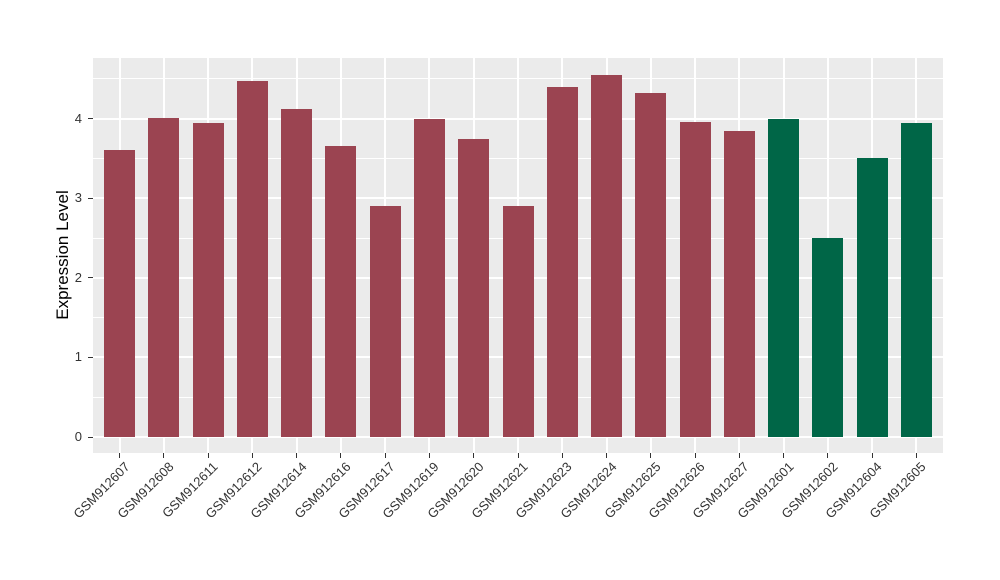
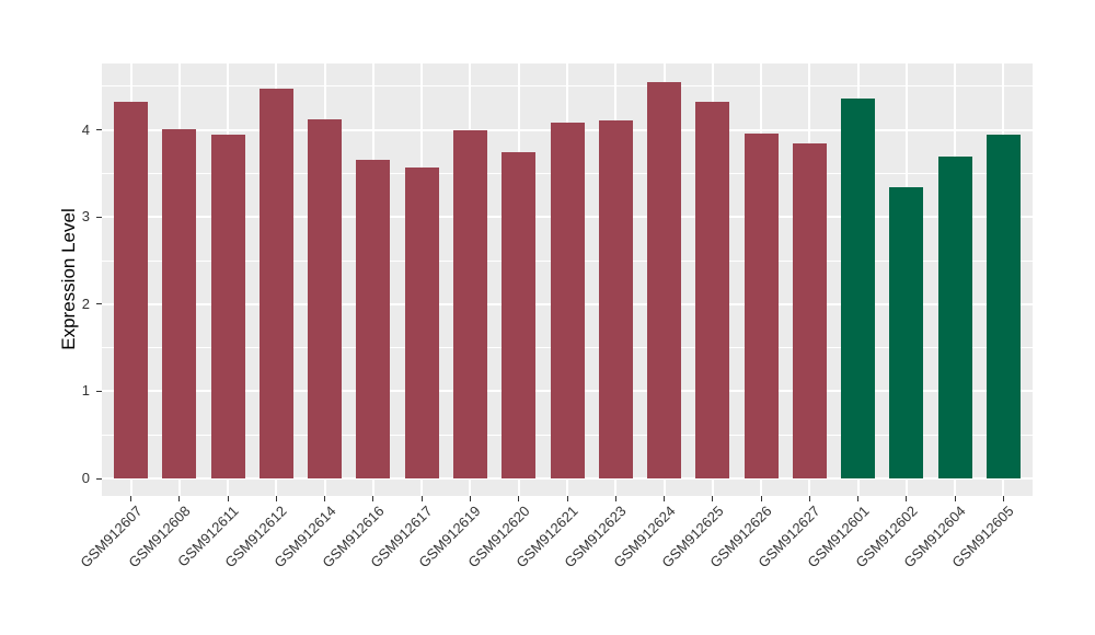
GSM912607: 3.6 -> 4.3
GSM912617: 2.9 -> 3.6
GSM912621: 2.9 -> 4.1
GSM912623: 4.4 -> 4.1
GSM912601: 4.0 -> 4.4
GSM912602: 2.5 -> 3.3
GSM912604: 3.5 -> 3.7
